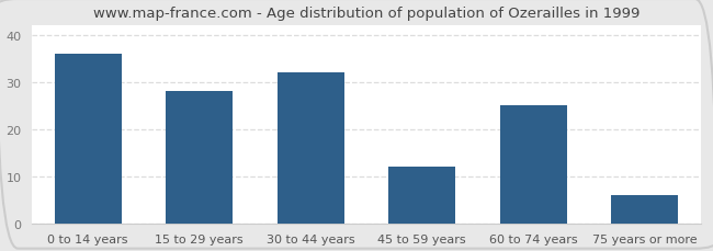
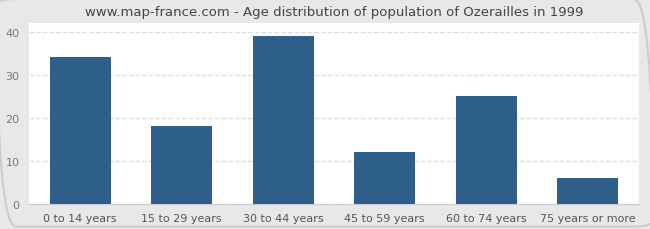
0 to 14 years: 36 -> 34
15 to 29 years: 28 -> 18
30 to 44 years: 32 -> 39
